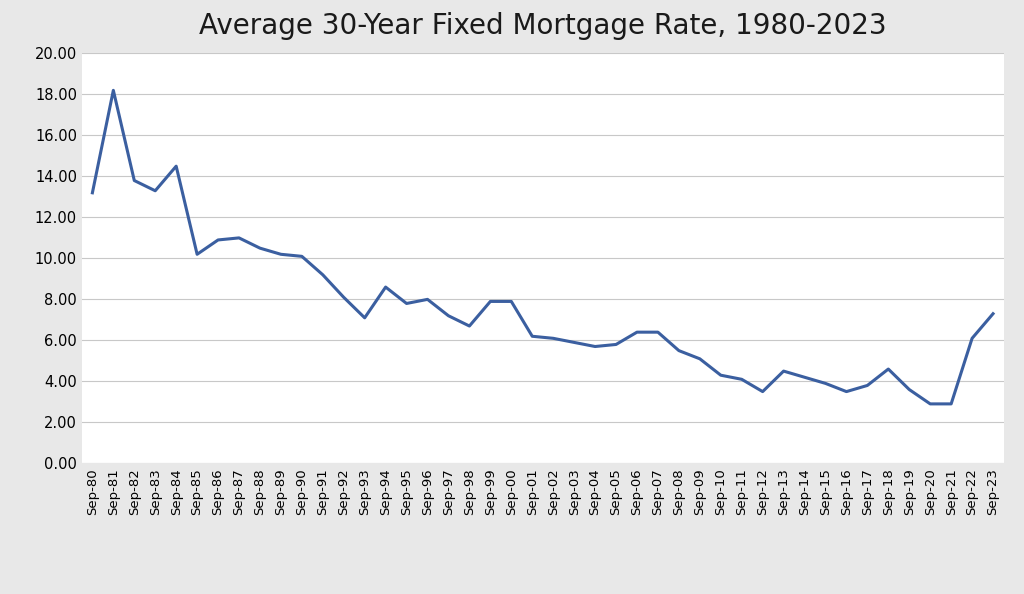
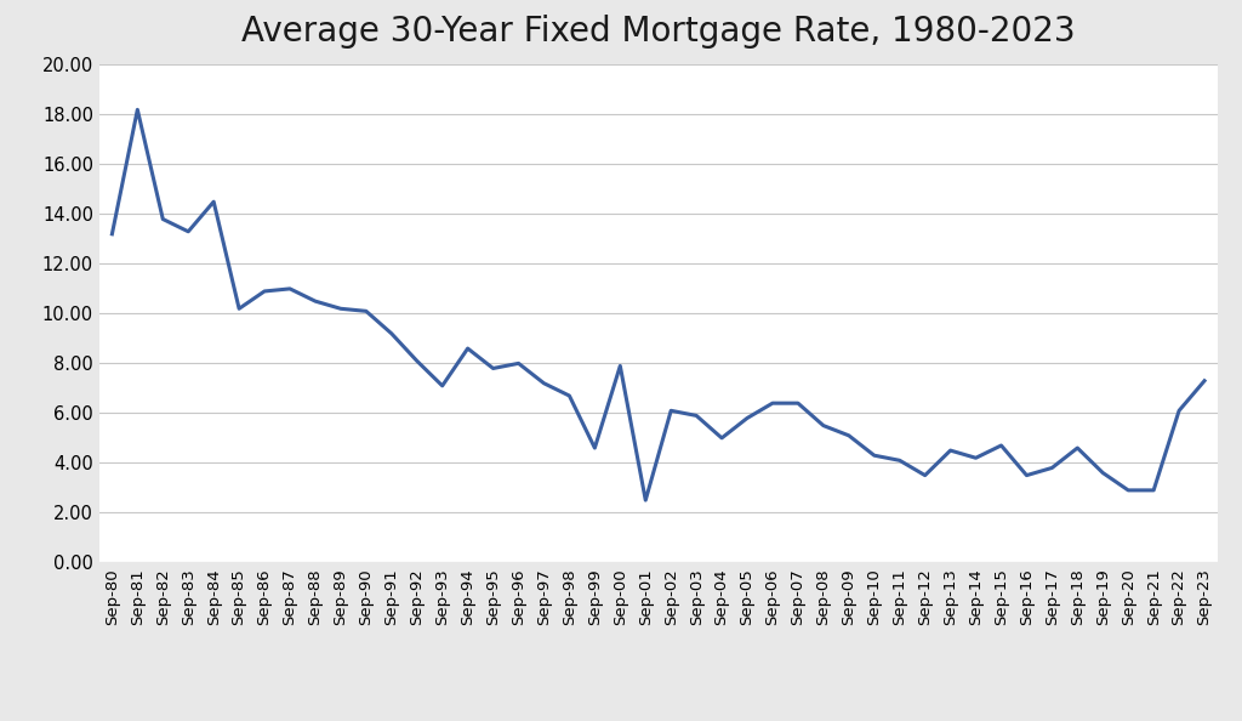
Sep-99: 7.9 -> 4.6
Sep-01: 6.2 -> 2.5
Sep-04: 5.7 -> 5.0
Sep-15: 3.9 -> 4.7
